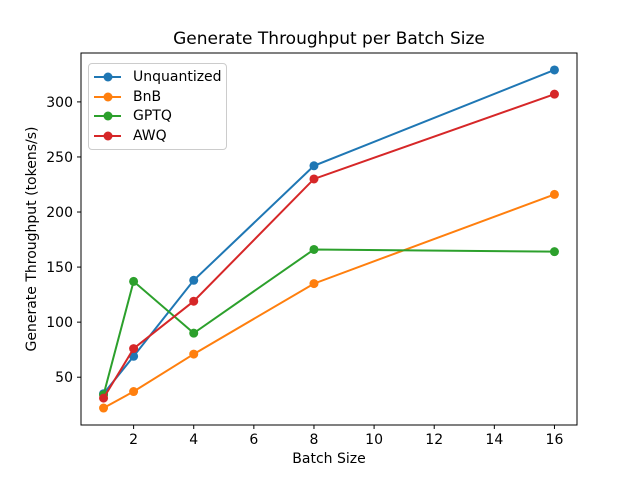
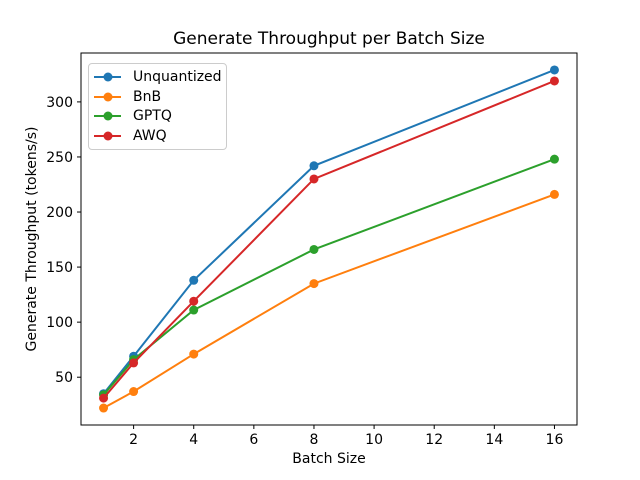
GPTQ/2: 137 -> 66
AWQ/2: 76 -> 63
GPTQ/4: 90 -> 111
GPTQ/16: 164 -> 248
AWQ/16: 307 -> 319
